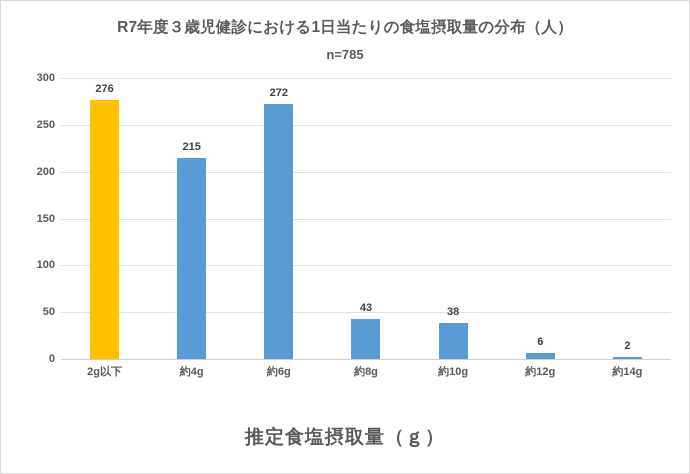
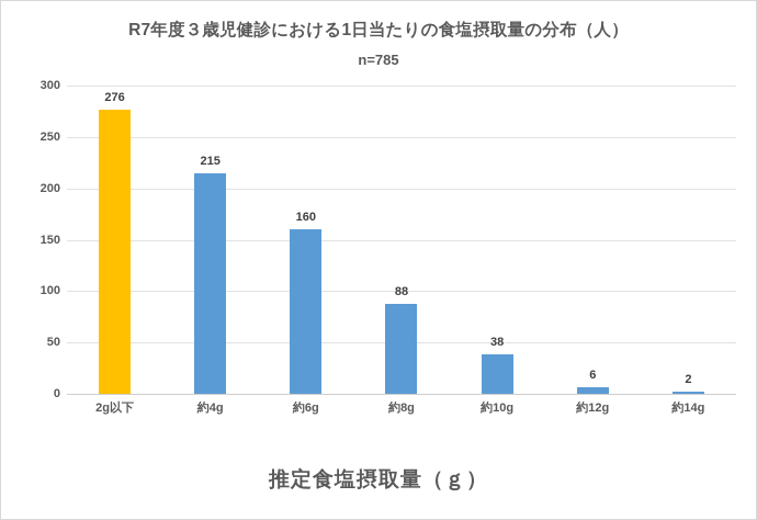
約6g: 272 -> 160
約8g: 43 -> 88
